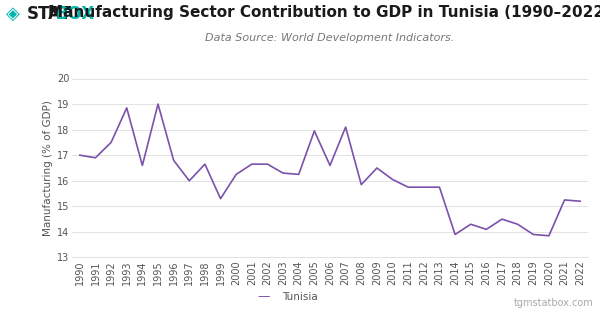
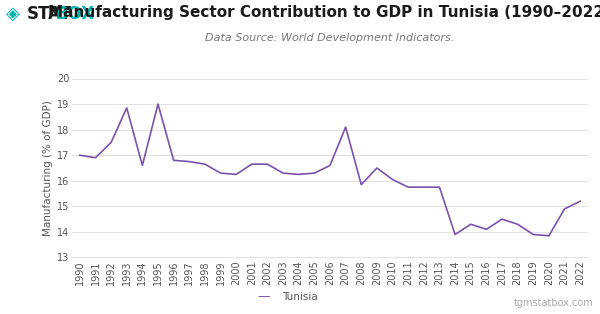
1997: 16.00 -> 16.75
1999: 15.30 -> 16.30
2005: 17.95 -> 16.30
2021: 15.25 -> 14.90
